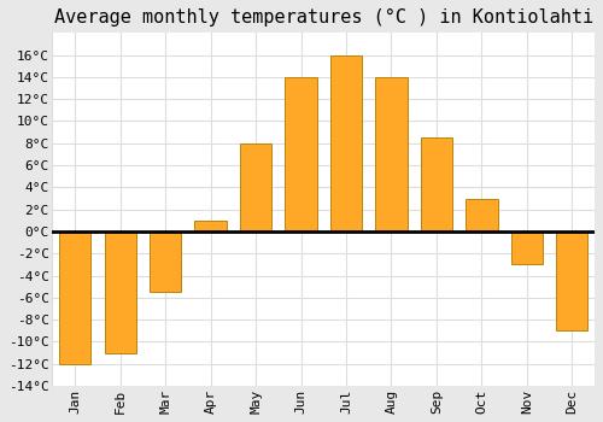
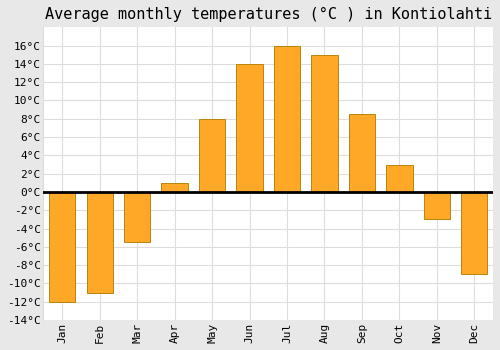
Aug: 14.0°C -> 15.0°C
